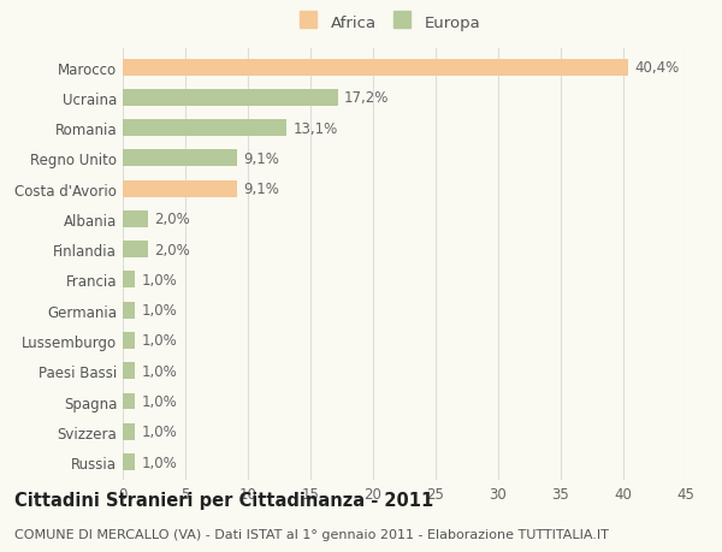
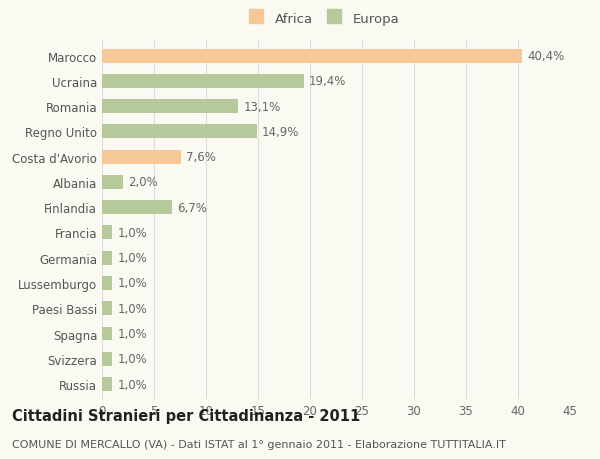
Ucraina: 17,2% -> 19,4%
Regno Unito: 9,1% -> 14,9%
Costa d'Avorio: 9,1% -> 7,6%
Finlandia: 2,0% -> 6,7%
